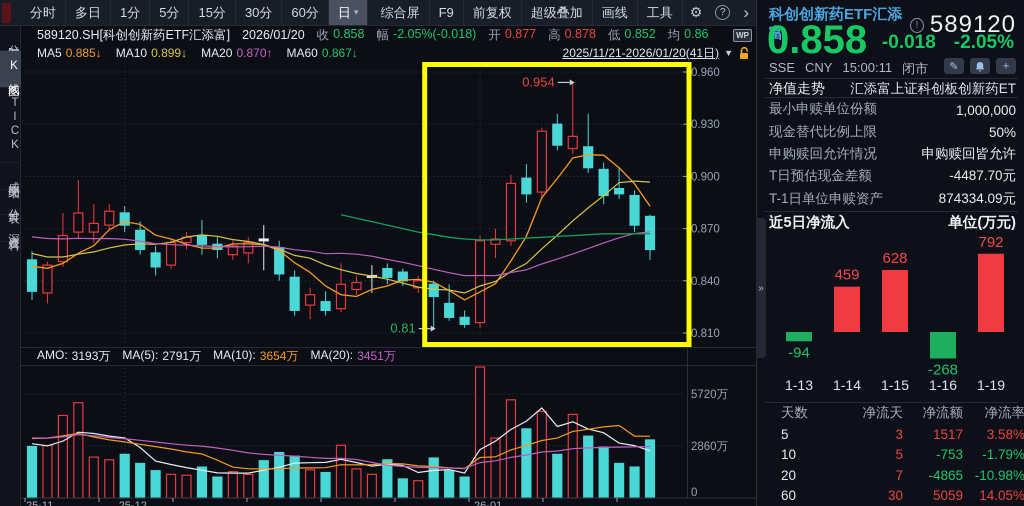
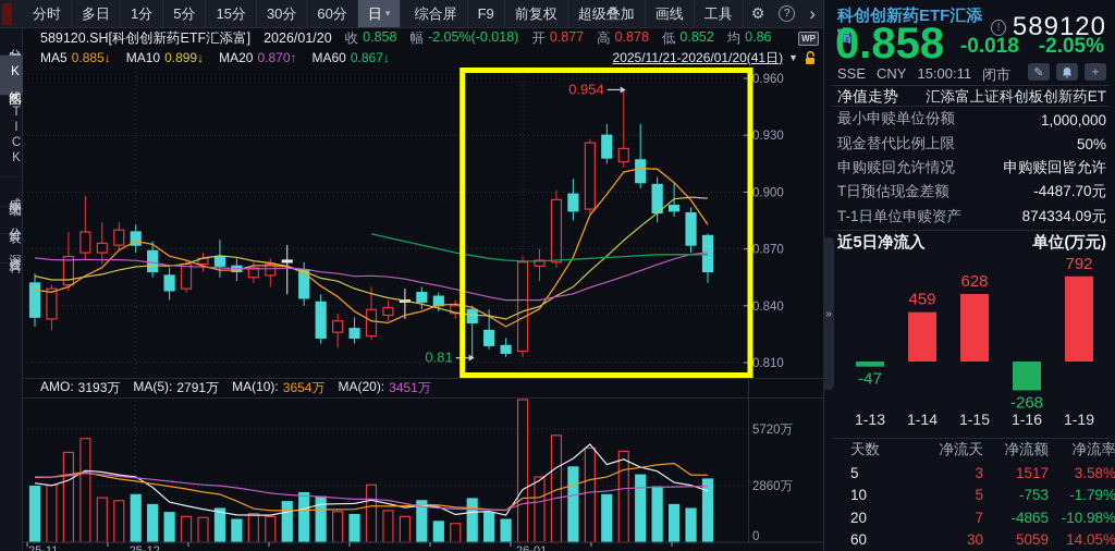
近5日净流入/1-13: -94 -> -47
